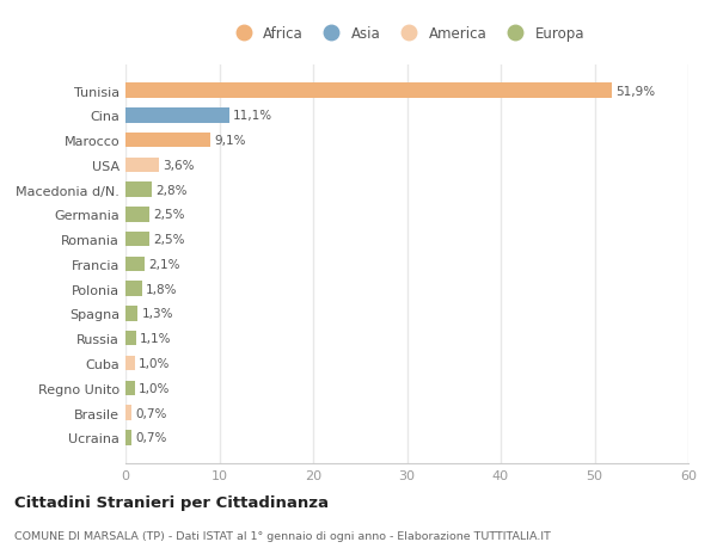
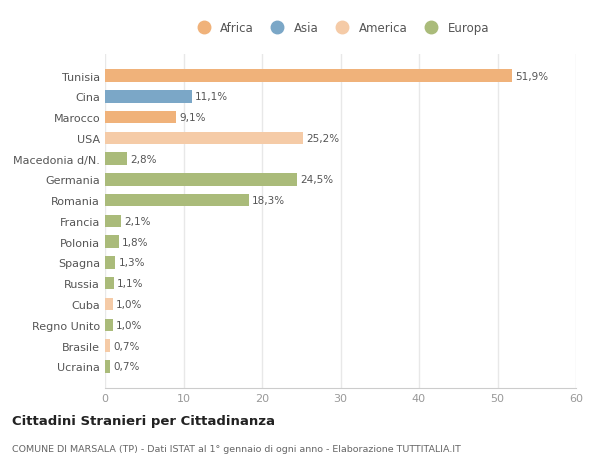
USA: 3,6% -> 25,2%
Germania: 2,5% -> 24,5%
Romania: 2,5% -> 18,3%
